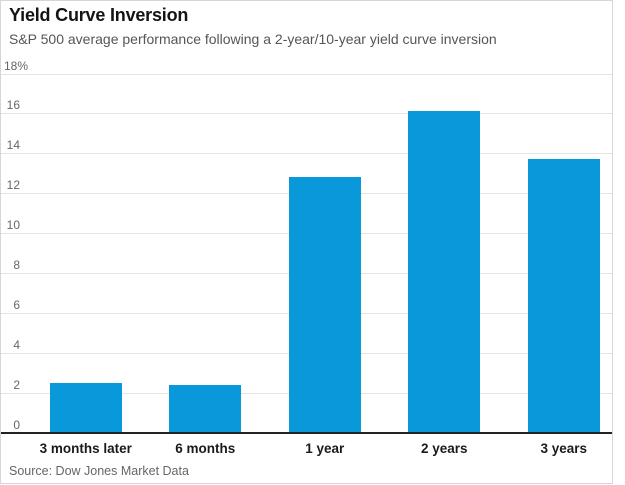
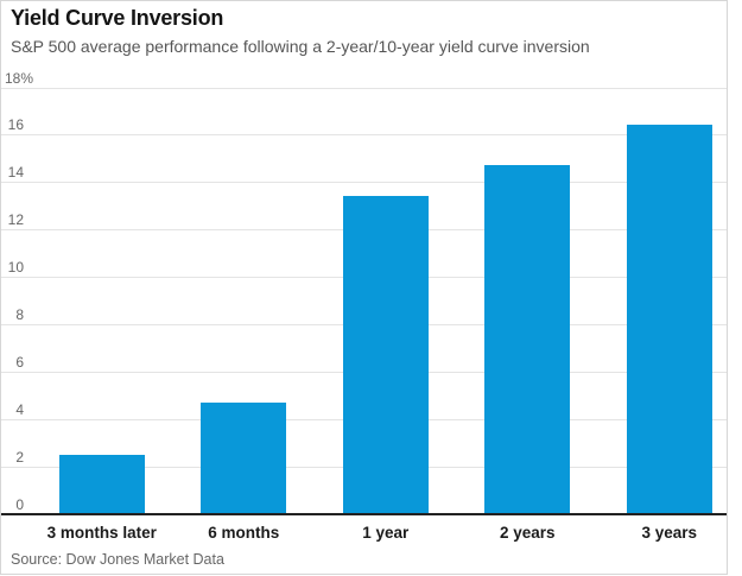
6 months: 2.4 -> 4.7
1 year: 12.8 -> 13.4
2 years: 16.1 -> 14.7
3 years: 13.7 -> 16.4
